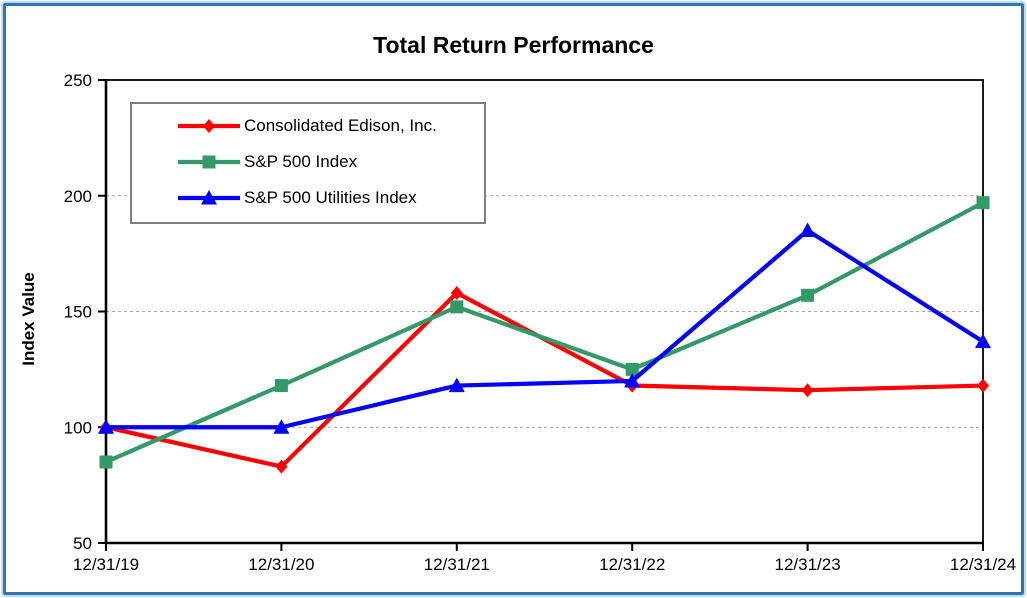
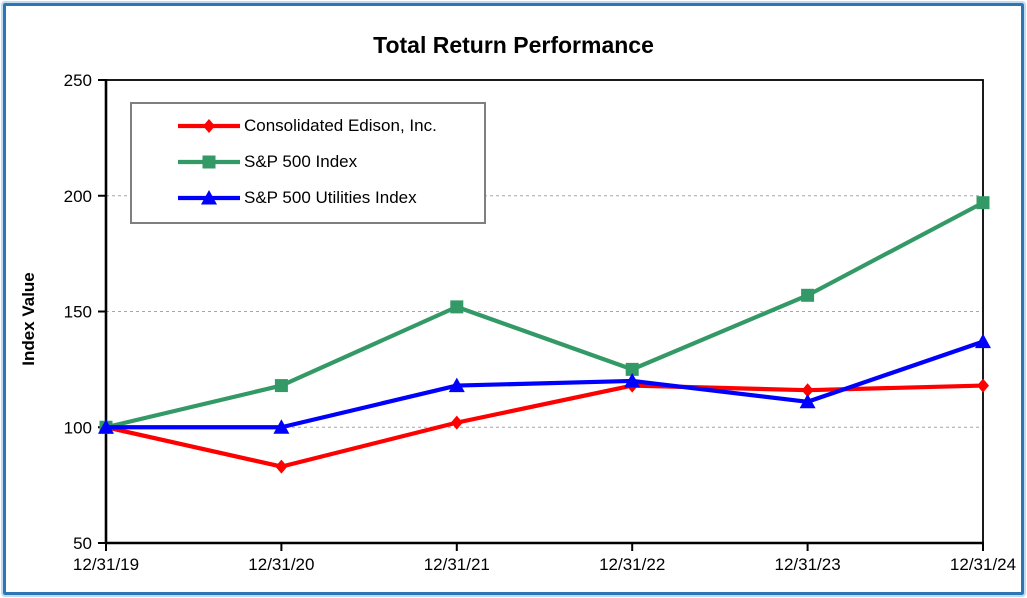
S&P 500 Index/12/31/19: 85 -> 100
Consolidated Edison, Inc./12/31/21: 158 -> 102
S&P 500 Utilities Index/12/31/23: 185 -> 111
